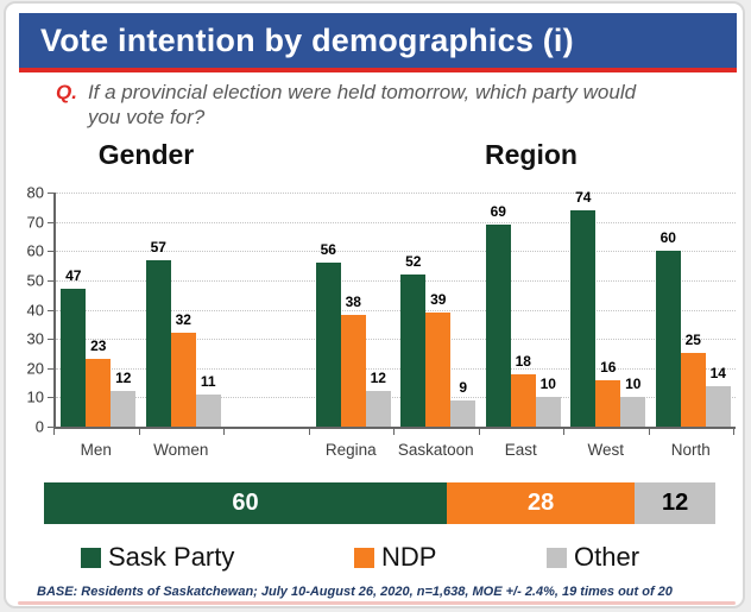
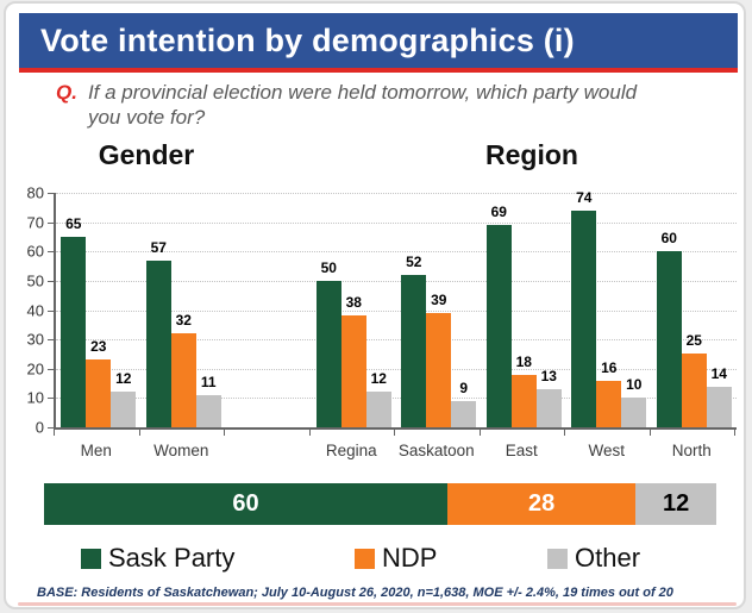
Sask Party/Men: 47 -> 65
Sask Party/Regina: 56 -> 50
Other/East: 10 -> 13
